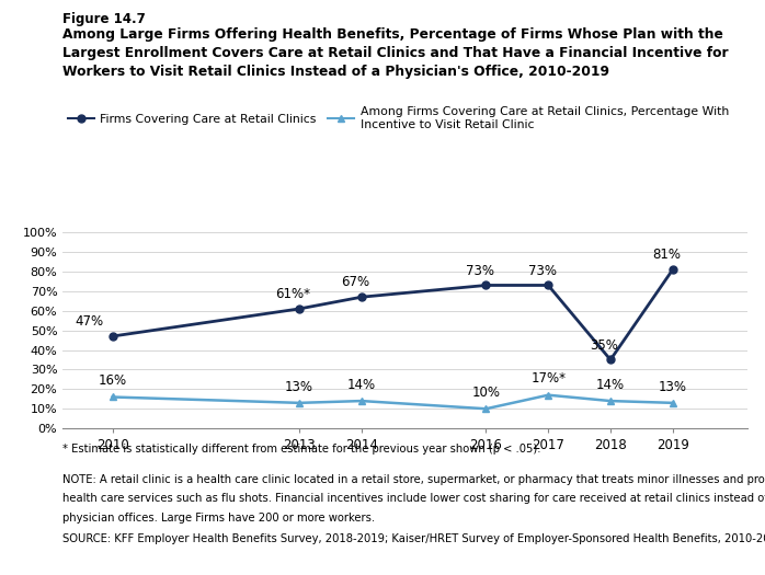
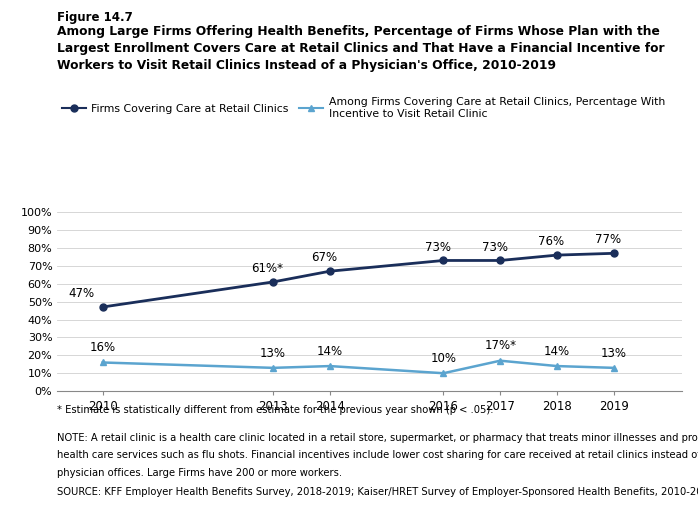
Firms Covering Care at Retail Clinics/2018: 35% -> 76%
Firms Covering Care at Retail Clinics/2019: 81% -> 77%
